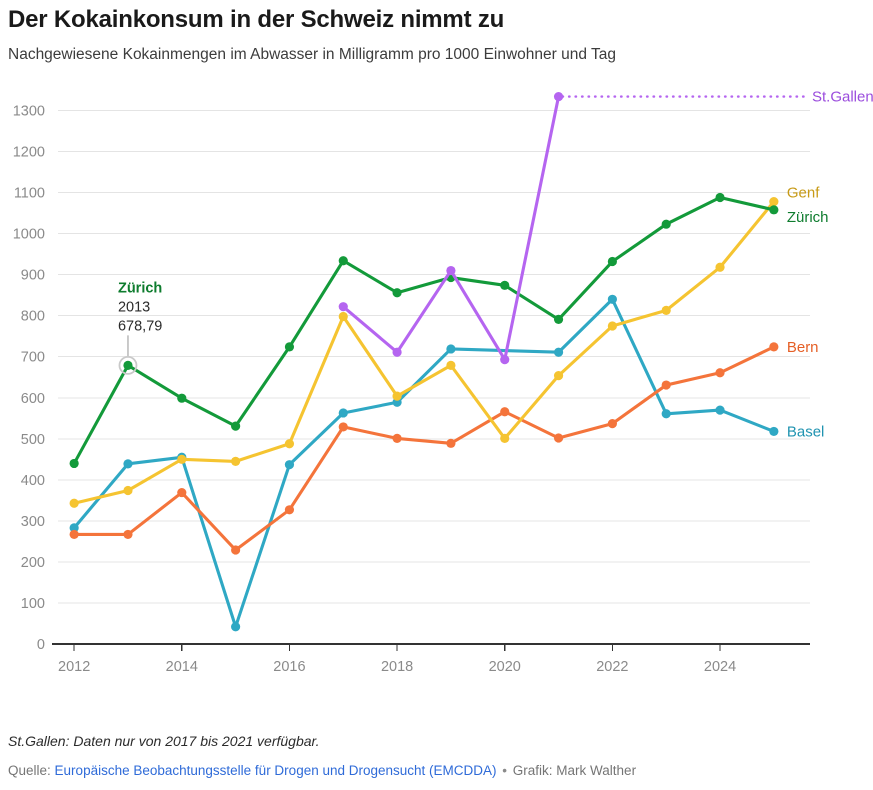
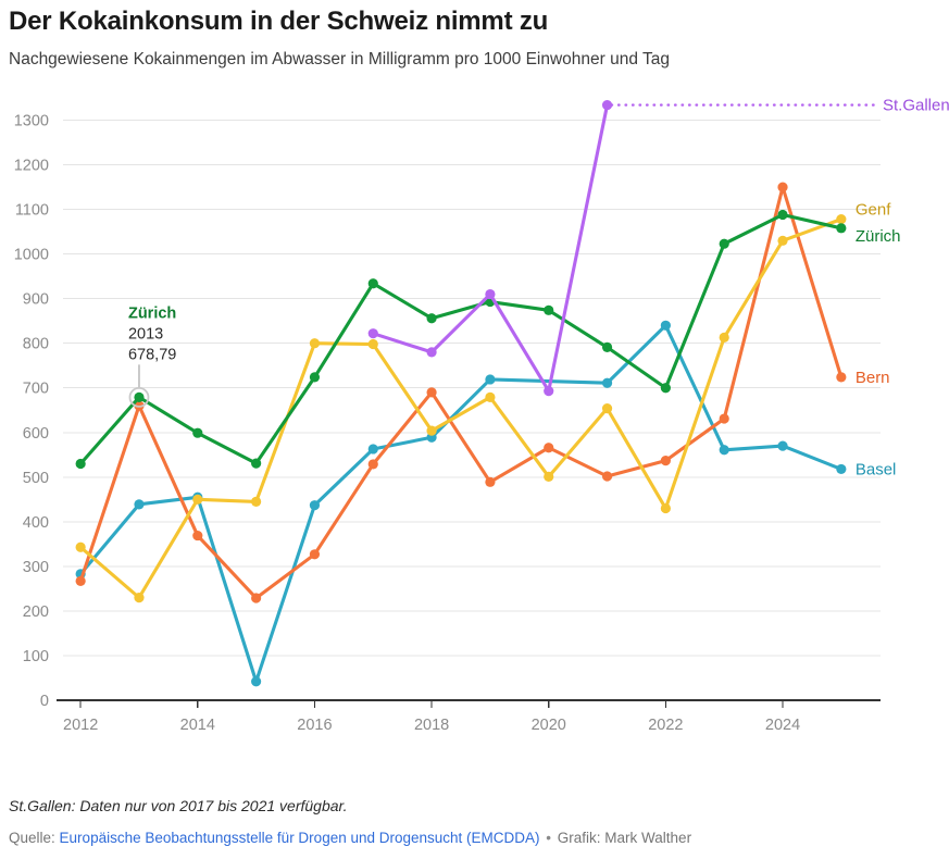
Zürich/2012: 440 -> 530
Genf/2013: 370 -> 230
Bern/2013: 270 -> 660
Genf/2016: 490 -> 800
Bern/2018: 500 -> 690
St.Gallen/2018: 710 -> 780
Zürich/2022: 930 -> 700
Genf/2022: 780 -> 430
Genf/2024: 920 -> 1030
Bern/2024: 660 -> 1150
